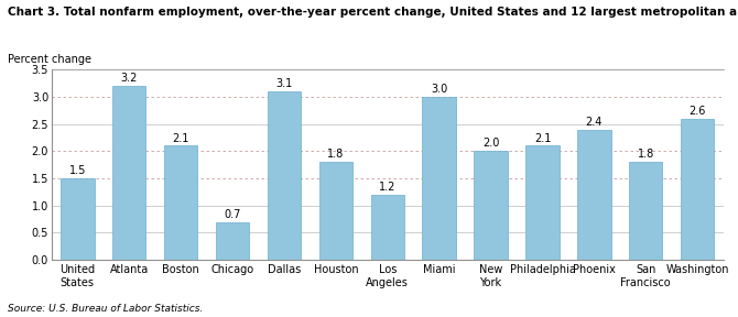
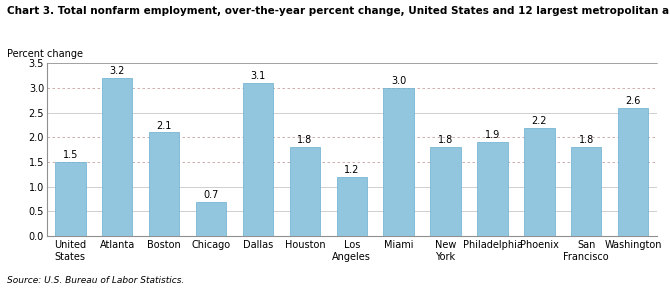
New York: 2.0 -> 1.8
Philadelphia: 2.1 -> 1.9
Phoenix: 2.4 -> 2.2
